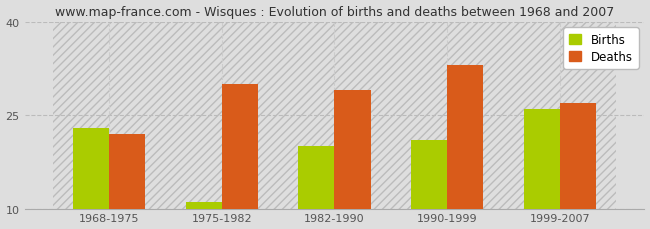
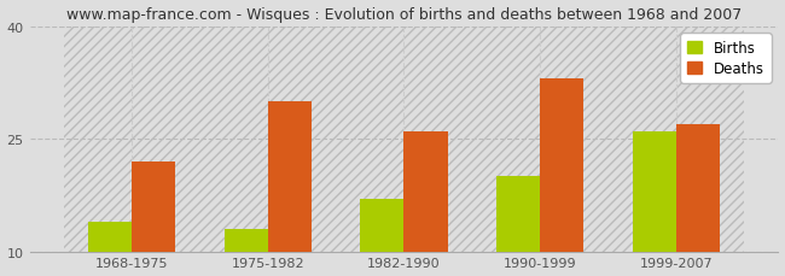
Births/1968-1975: 23 -> 14
Births/1975-1982: 11 -> 13
Births/1982-1990: 20 -> 17
Deaths/1982-1990: 29 -> 26
Births/1990-1999: 21 -> 20
